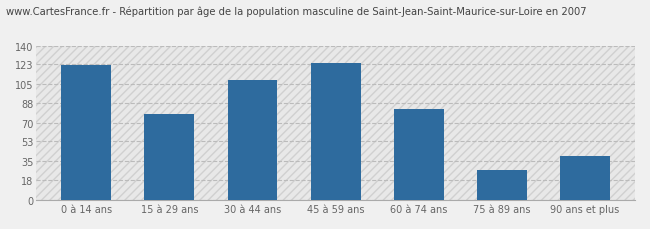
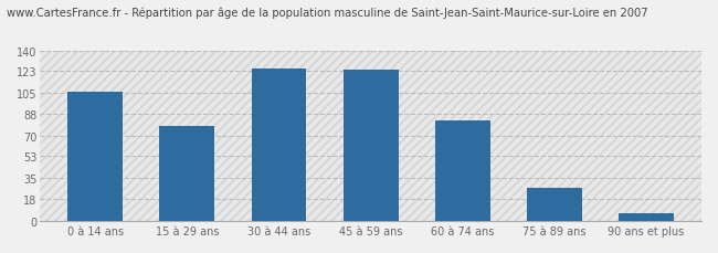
0 à 14 ans: 122 -> 106
30 à 44 ans: 109 -> 125
90 ans et plus: 40 -> 6
